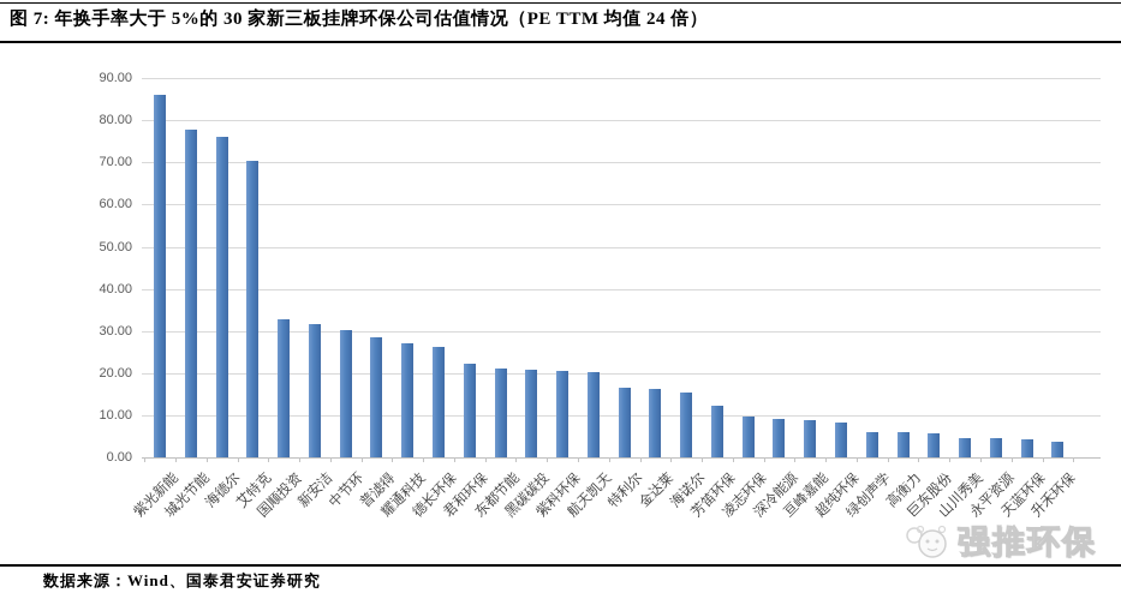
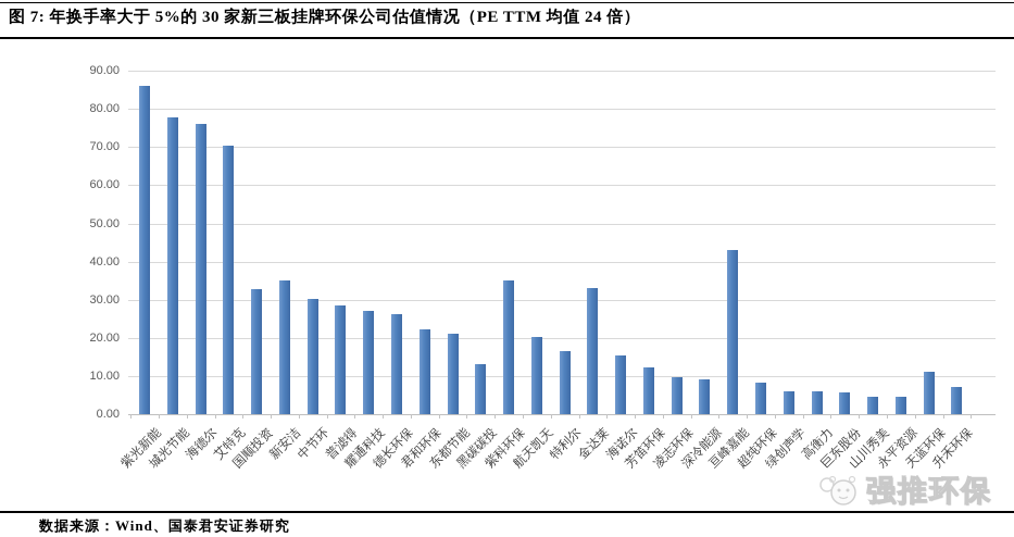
新安洁: 32 -> 35
黑碳碳投: 21 -> 13
紫科环保: 20 -> 35
金达莱: 16 -> 33
亘峰嘉能: 9 -> 43
天蓝环保: 4 -> 11
升禾环保: 4 -> 7
